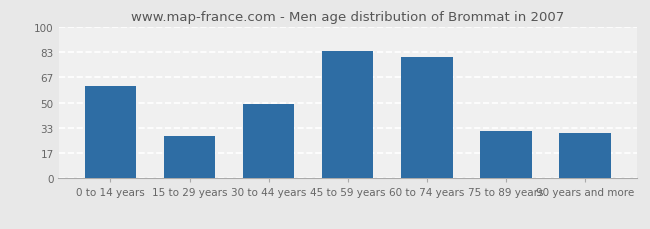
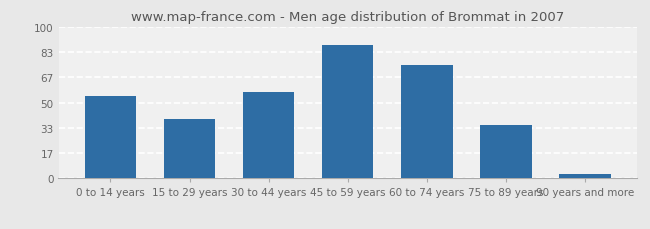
0 to 14 years: 61 -> 54
15 to 29 years: 28 -> 39
30 to 44 years: 49 -> 57
45 to 59 years: 84 -> 88
60 to 74 years: 80 -> 75
75 to 89 years: 31 -> 35
90 years and more: 30 -> 3
